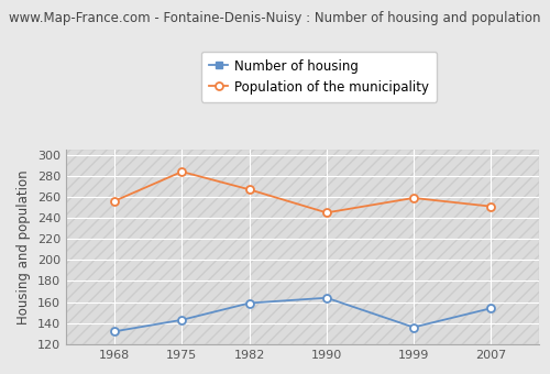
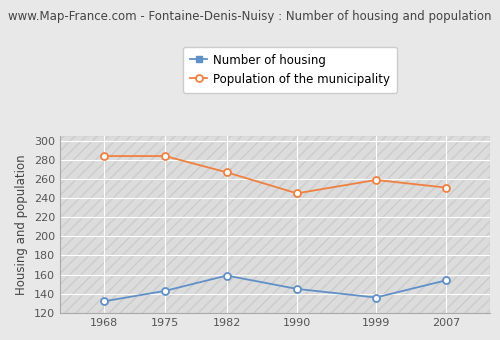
Population of the municipality/1968: 256 -> 284
Number of housing/1990: 164 -> 145
